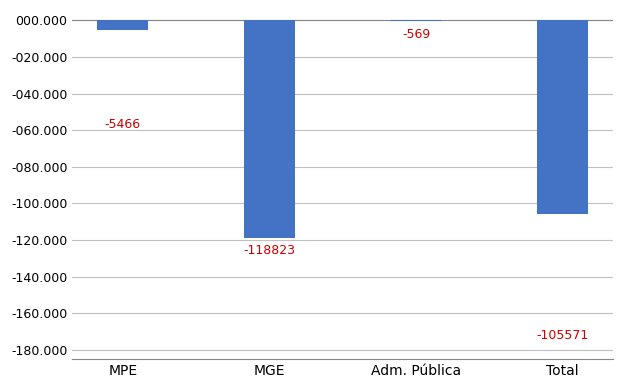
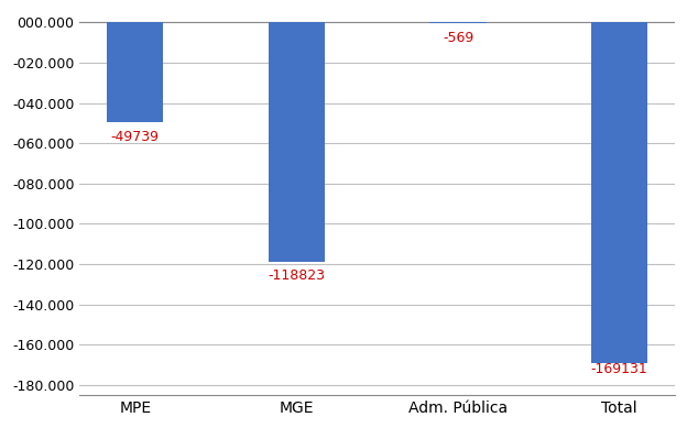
MPE: -5466 -> -49739
Total: -105571 -> -169131
